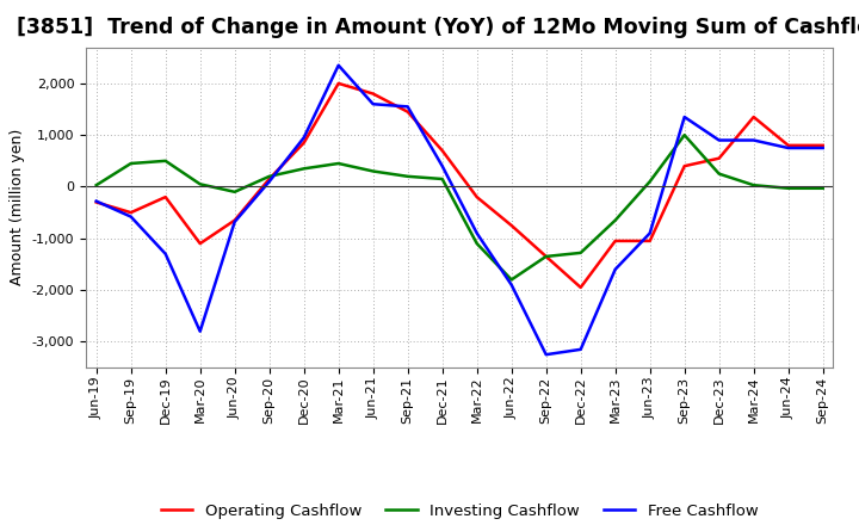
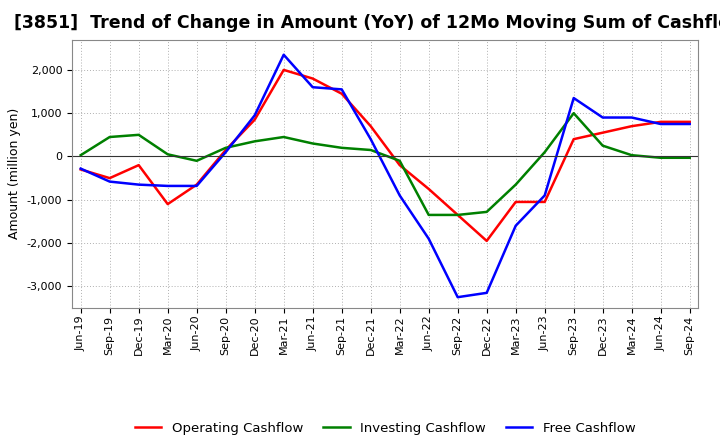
Free Cashflow/Dec-19: -1,300 -> -650
Free Cashflow/Mar-20: -2,800 -> -680
Investing Cashflow/Mar-22: -1,100 -> -100
Investing Cashflow/Jun-22: -1,800 -> -1,350
Operating Cashflow/Mar-24: 1,350 -> 700
